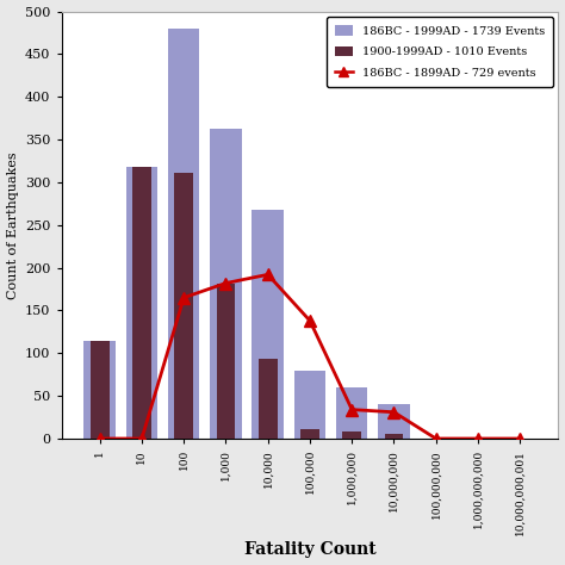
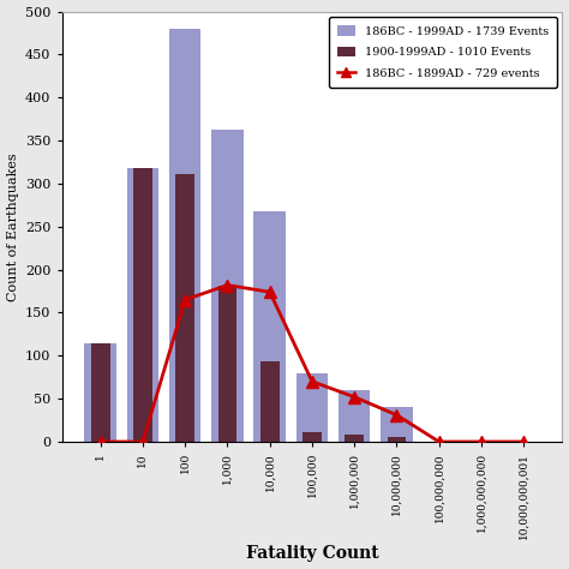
186BC - 1899AD - 729 events/10,000: 192 -> 174
186BC - 1899AD - 729 events/100,000: 138 -> 70
186BC - 1899AD - 729 events/1,000,000: 34 -> 52
